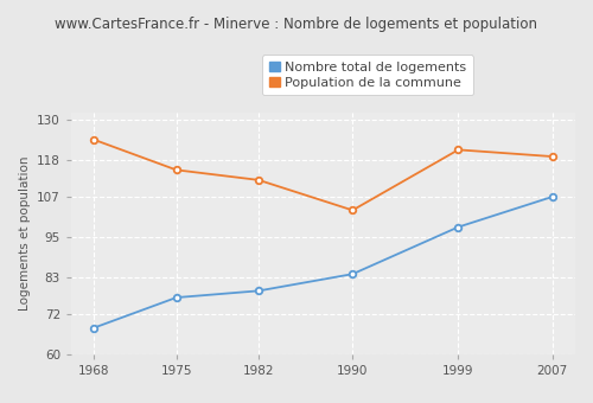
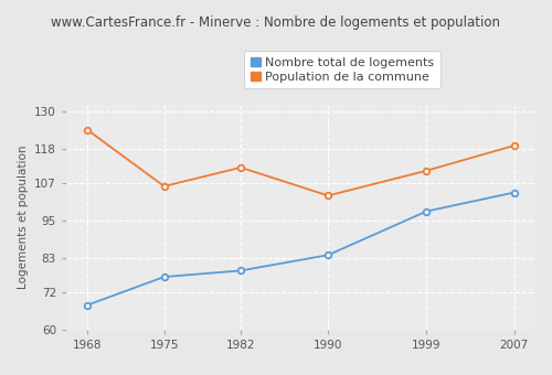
Population de la commune/1975: 115 -> 106
Population de la commune/1999: 121 -> 111
Nombre total de logements/2007: 107 -> 104
